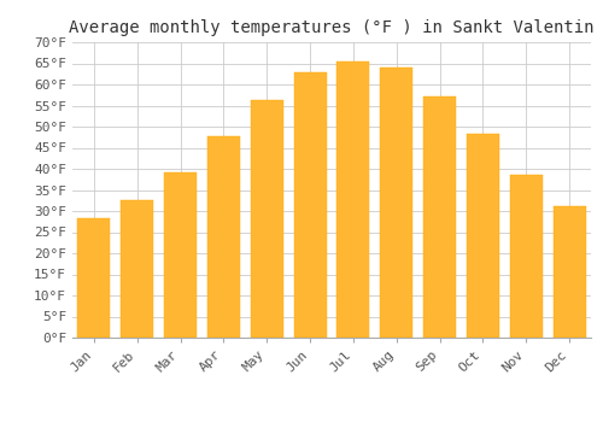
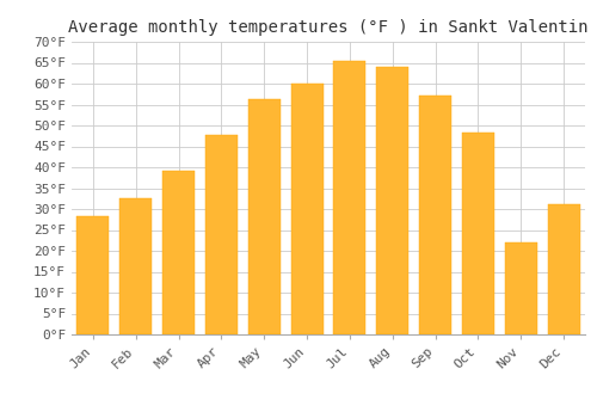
Jun: 62.8°F -> 60.0°F
Nov: 38.5°F -> 22.0°F
